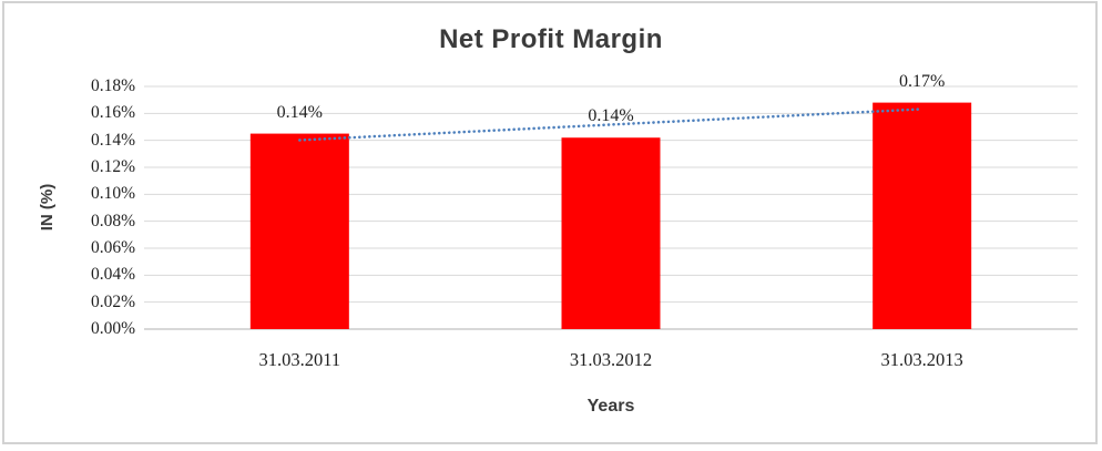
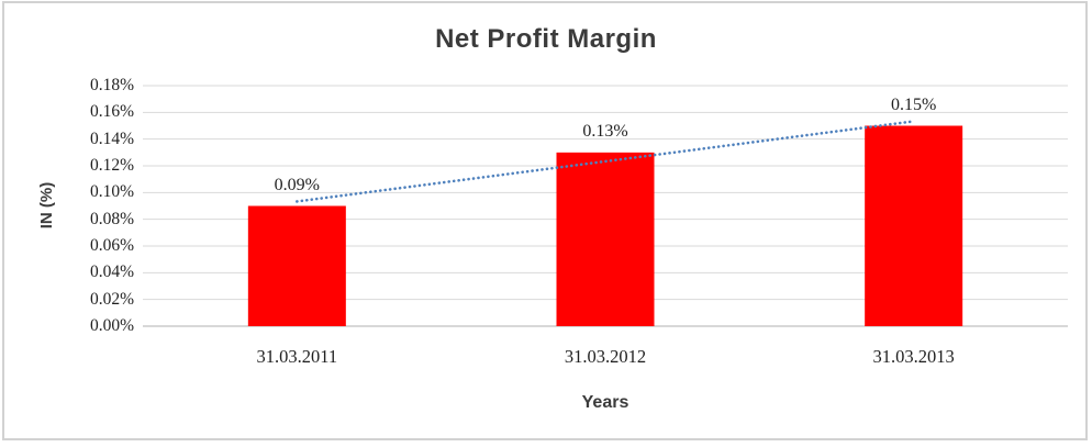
31.03.2011: 0.14% -> 0.09%
31.03.2012: 0.14% -> 0.13%
31.03.2013: 0.17% -> 0.15%
